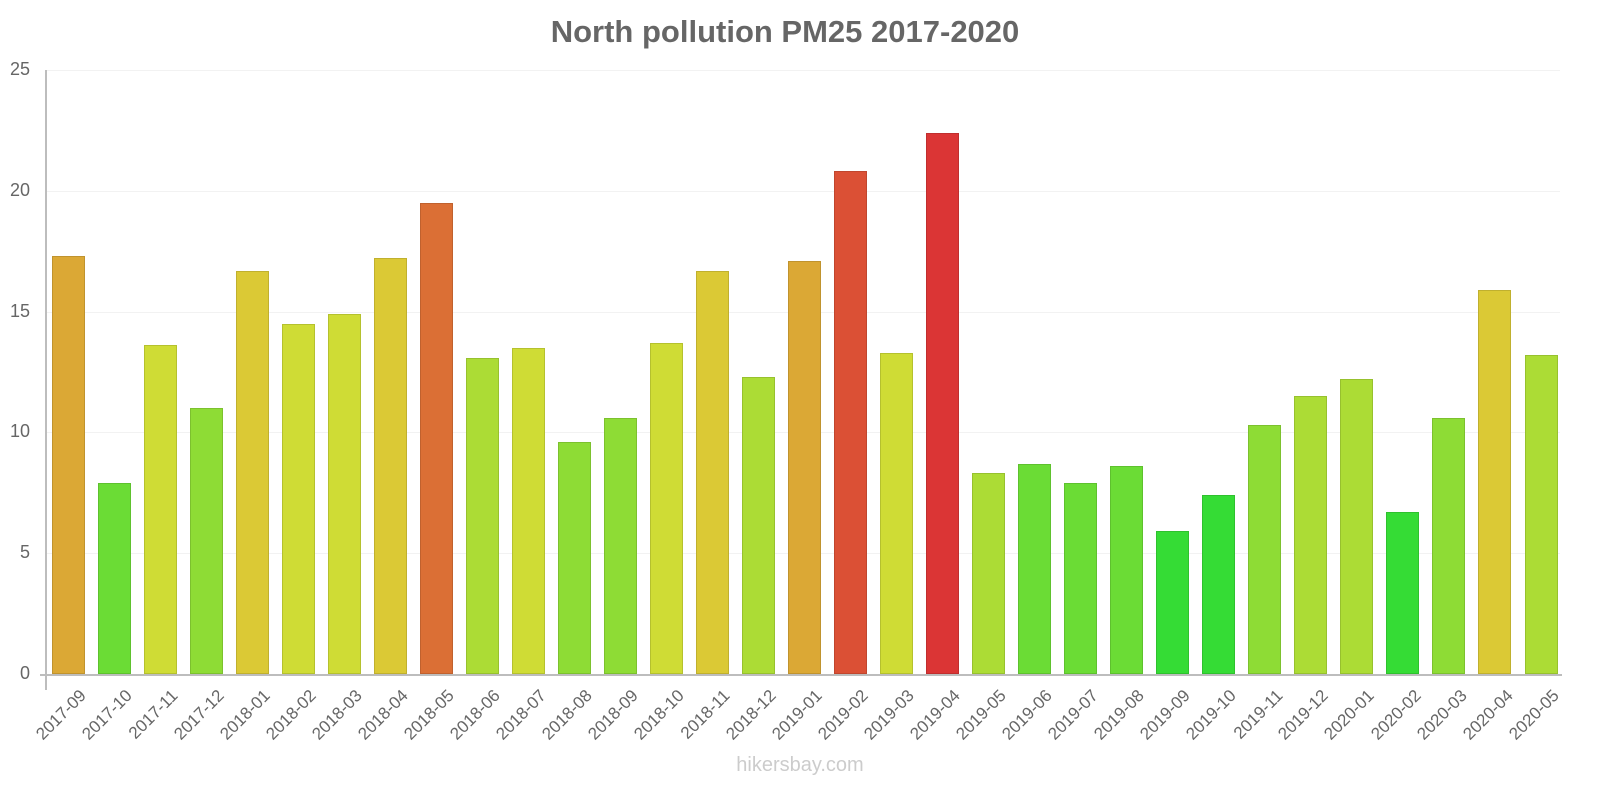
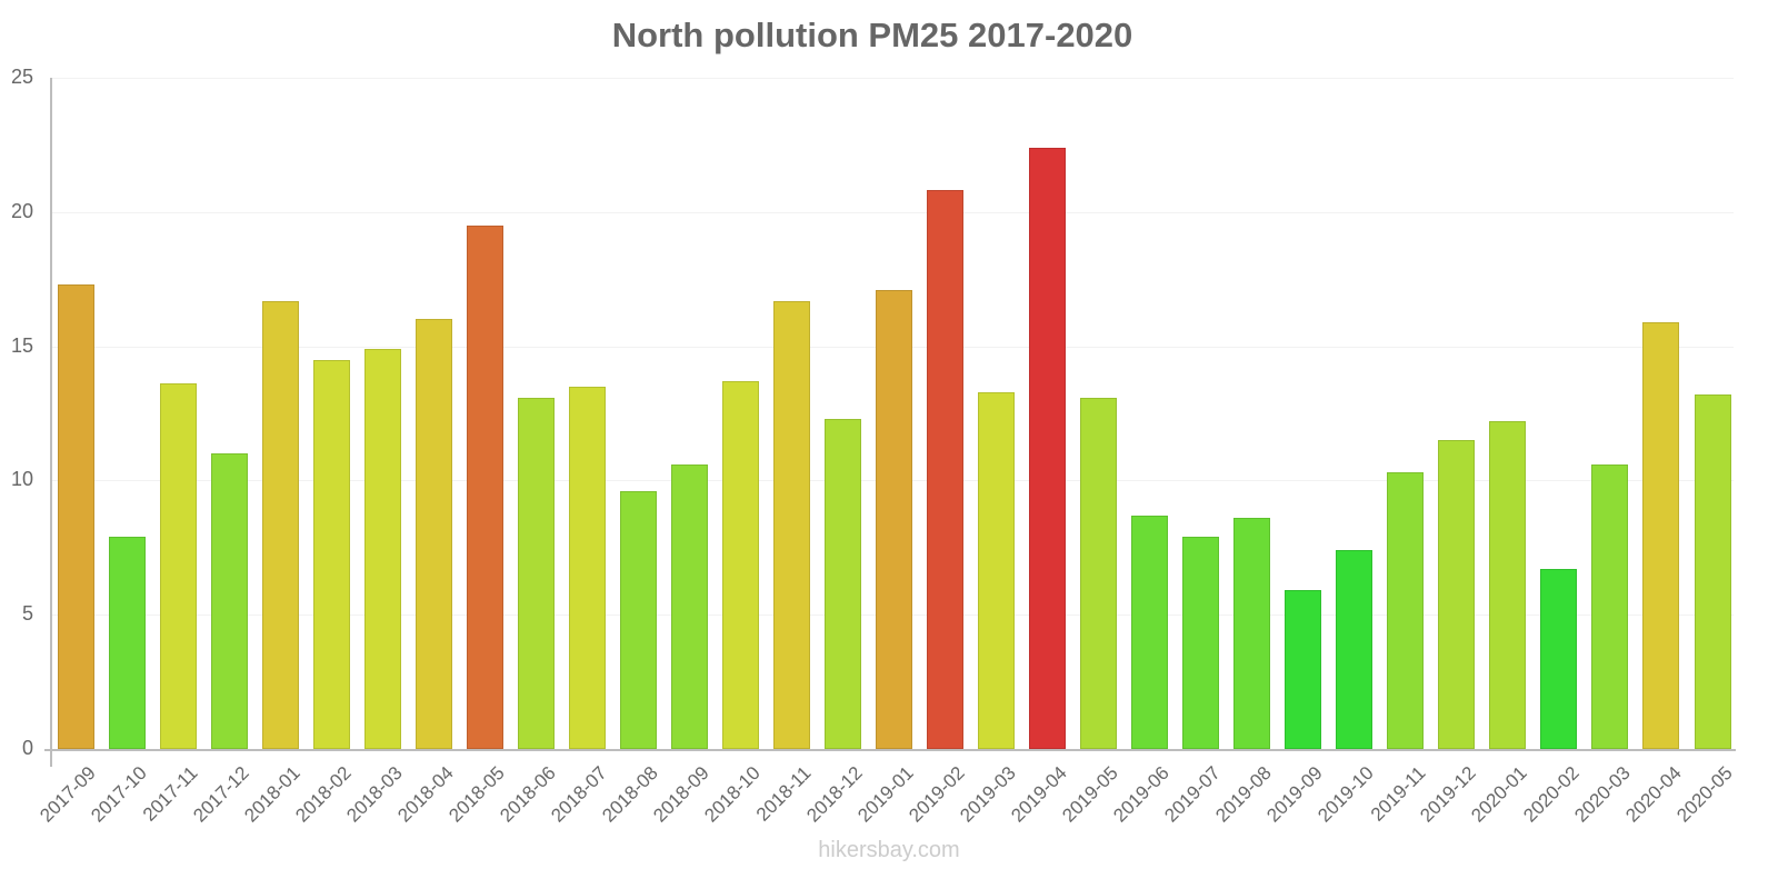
2018-04: 17.2 -> 16.0
2019-05: 8.3 -> 13.1
